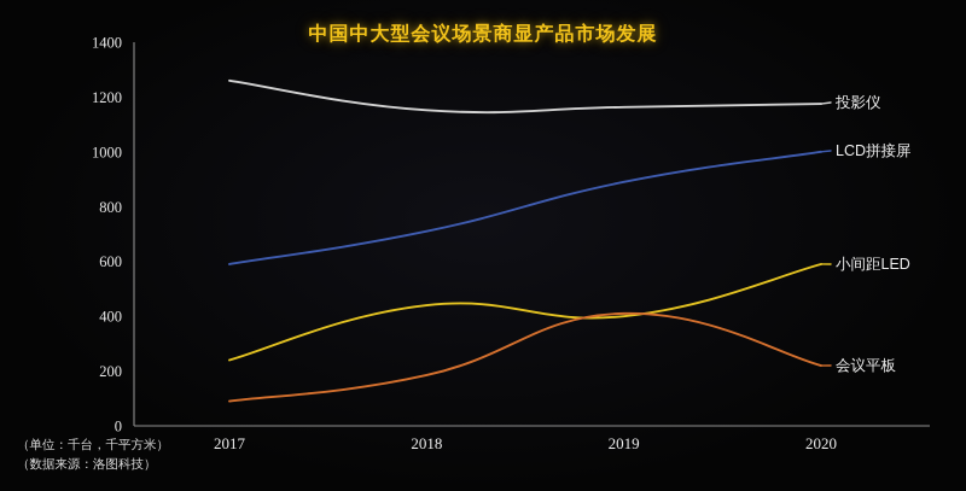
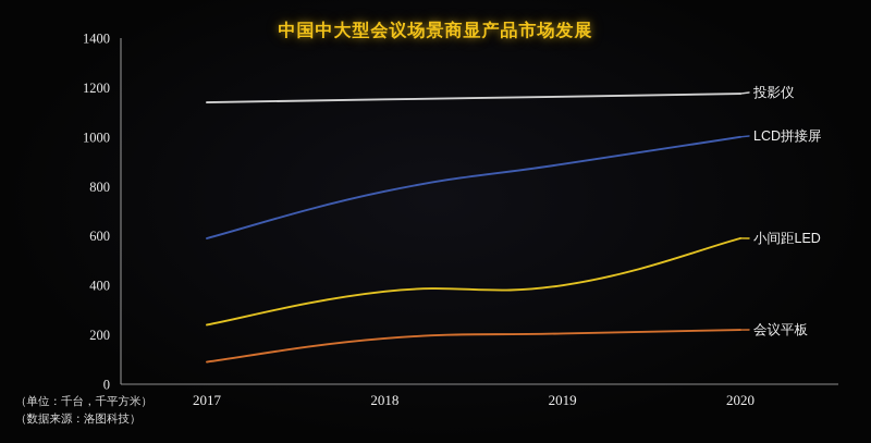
投影仪/2017: 1260 -> 1140
LCD拼接屏/2018: 710 -> 780
小间距LED/2018: 440 -> 380
会议平板/2019: 410 -> 200
